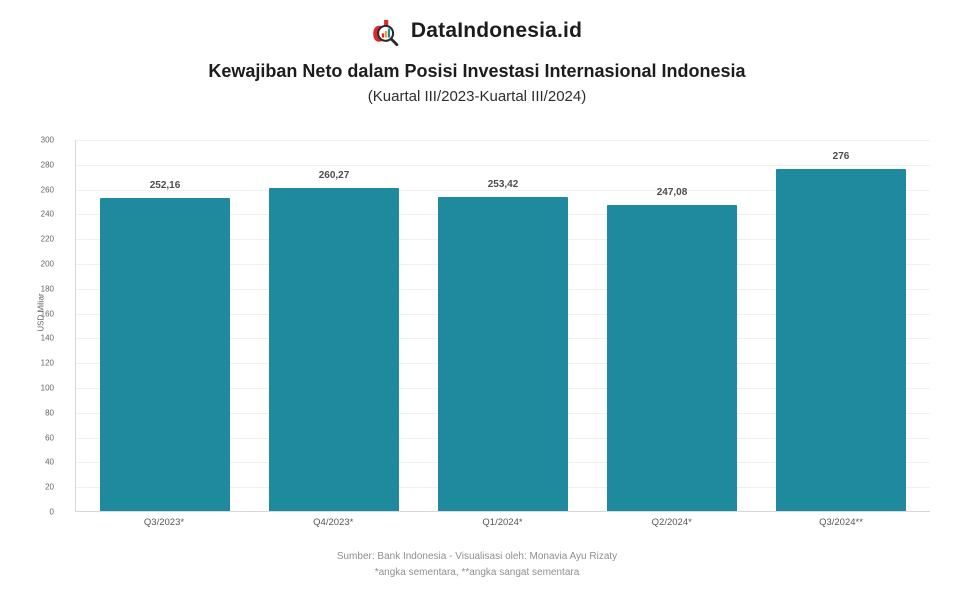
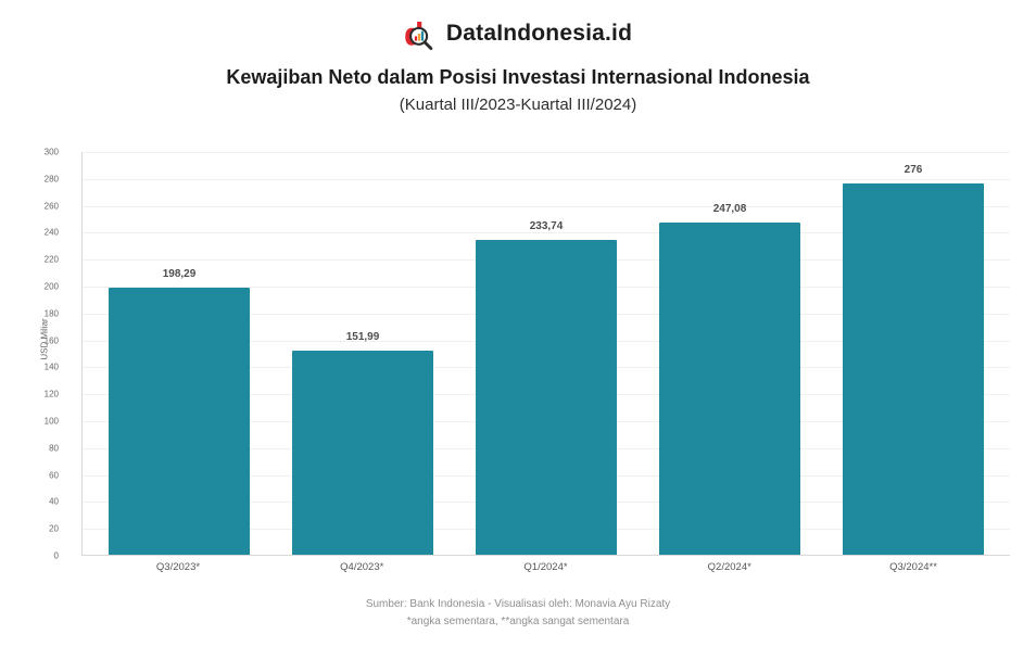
Q3/2023*: 252,16 -> 198,29
Q4/2023*: 260,27 -> 151,99
Q1/2024*: 253,42 -> 233,74
